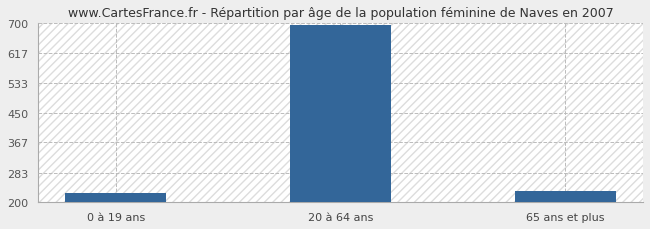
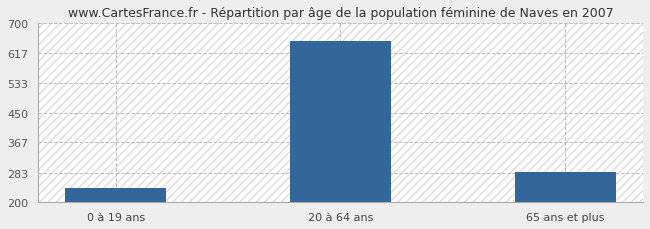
0 à 19 ans: 225 -> 240
20 à 64 ans: 695 -> 650
65 ans et plus: 232 -> 285
